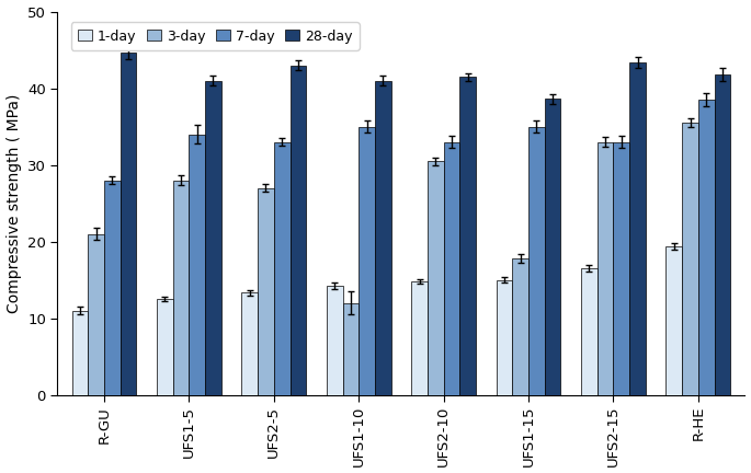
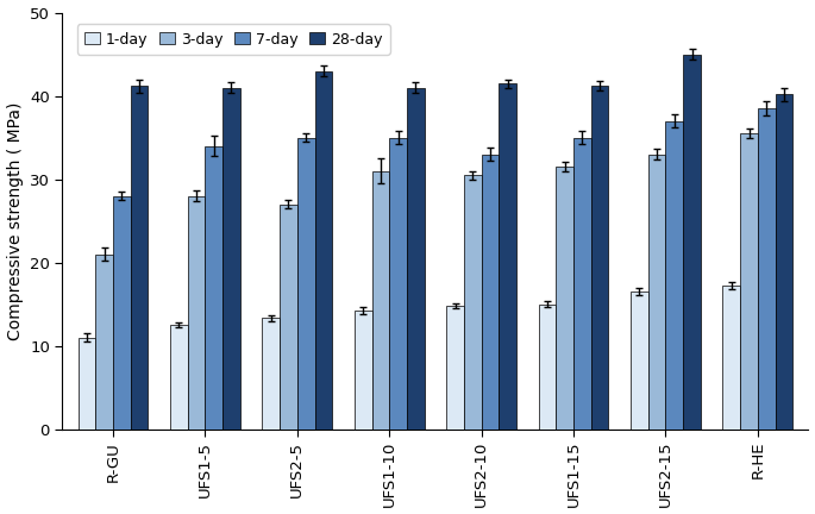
28-day/R-GU: 44.6 -> 41.2
7-day/UFS2-5: 33.0 -> 35.0
3-day/UFS1-10: 12.0 -> 31.0
3-day/UFS1-15: 17.8 -> 31.5
28-day/UFS1-15: 38.6 -> 41.2
7-day/UFS2-15: 33.0 -> 37.0
28-day/UFS2-15: 43.4 -> 45.0
1-day/R-HE: 19.4 -> 17.2
28-day/R-HE: 41.8 -> 40.2
